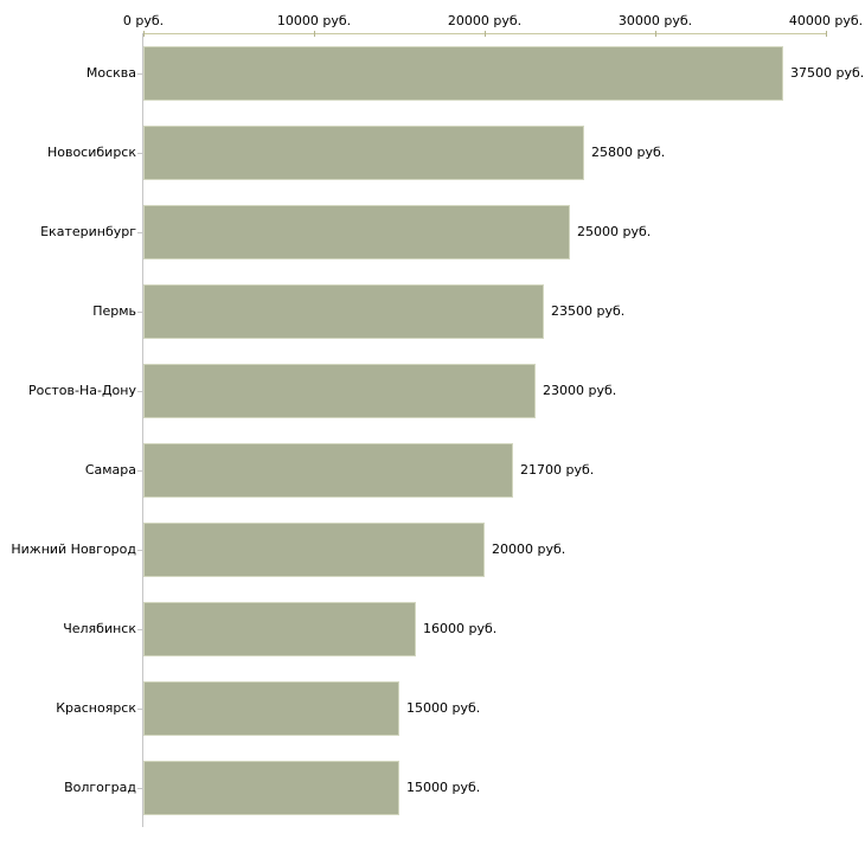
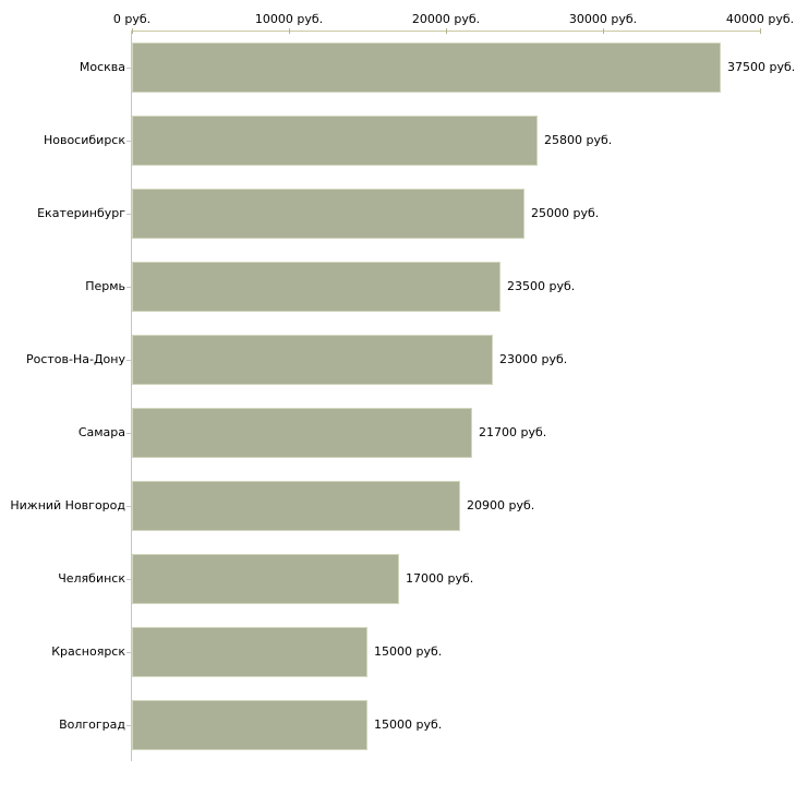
Нижний Новгород: 20000 -> 20900
Челябинск: 16000 -> 17000
